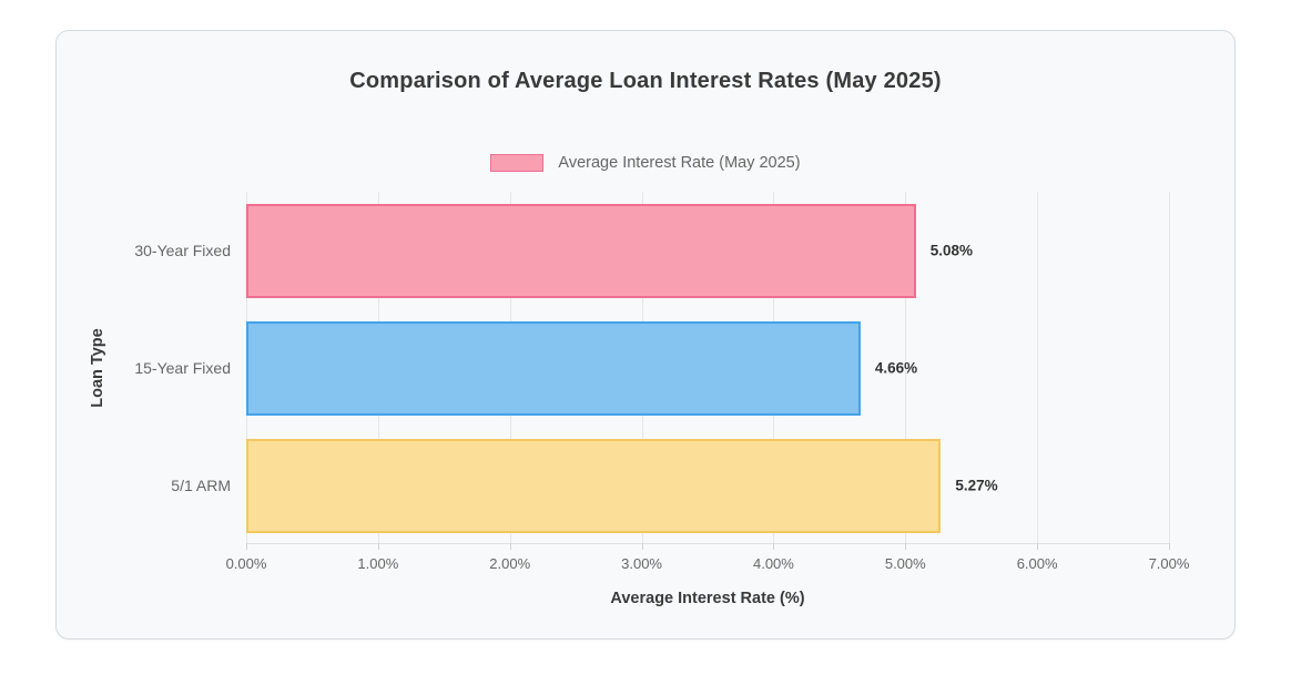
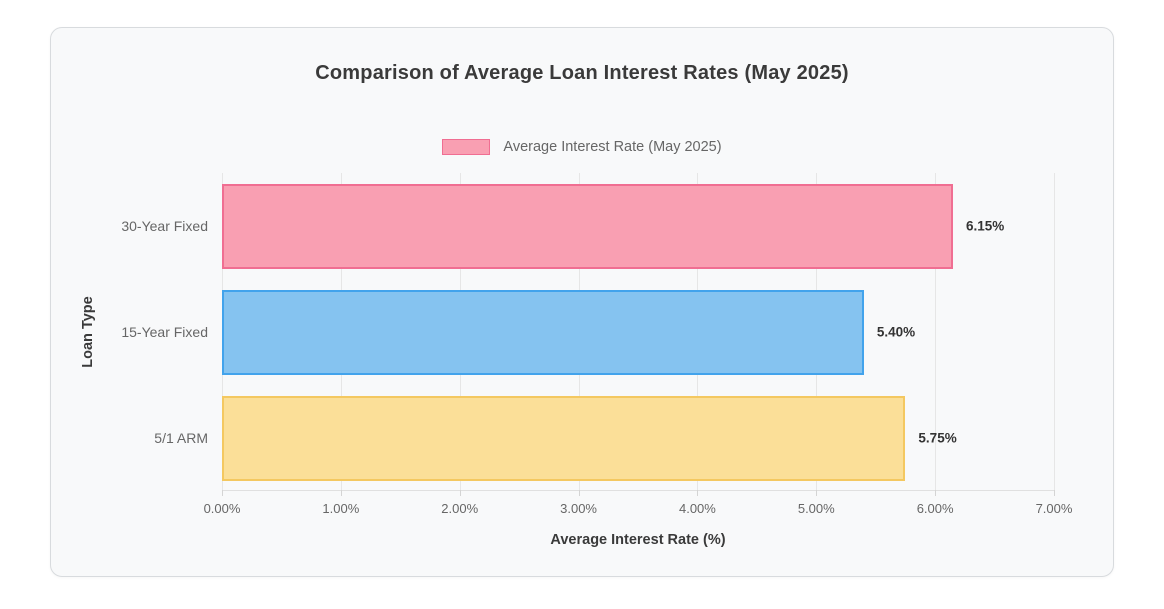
30-Year Fixed: 5.08% -> 6.15%
15-Year Fixed: 4.66% -> 5.40%
5/1 ARM: 5.27% -> 5.75%
